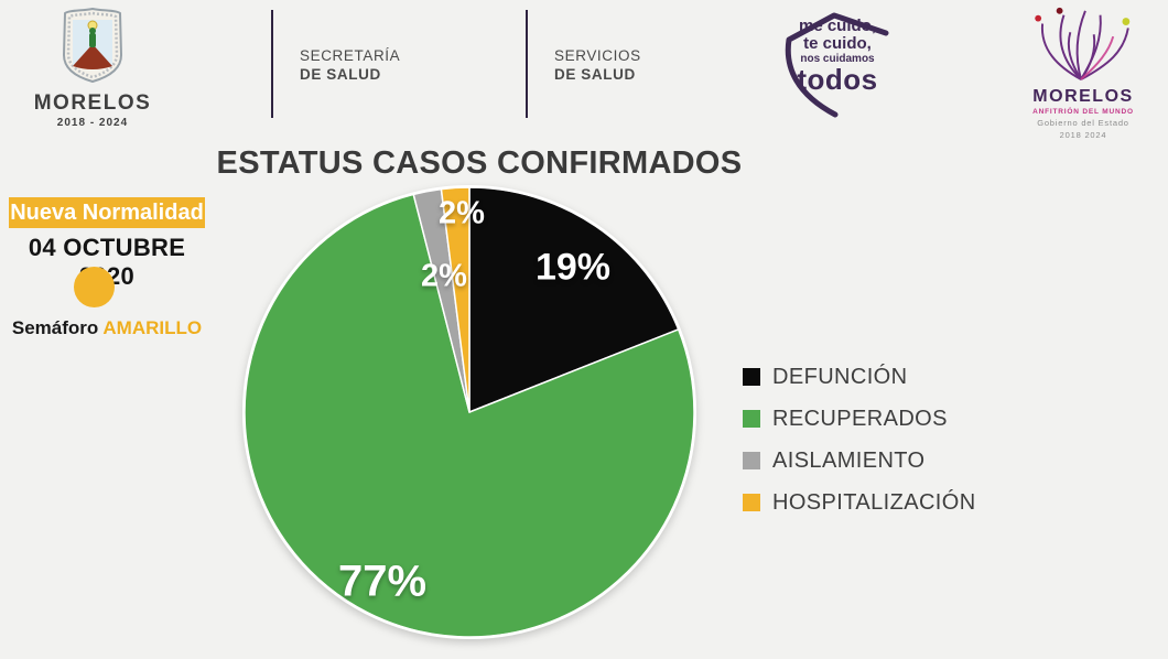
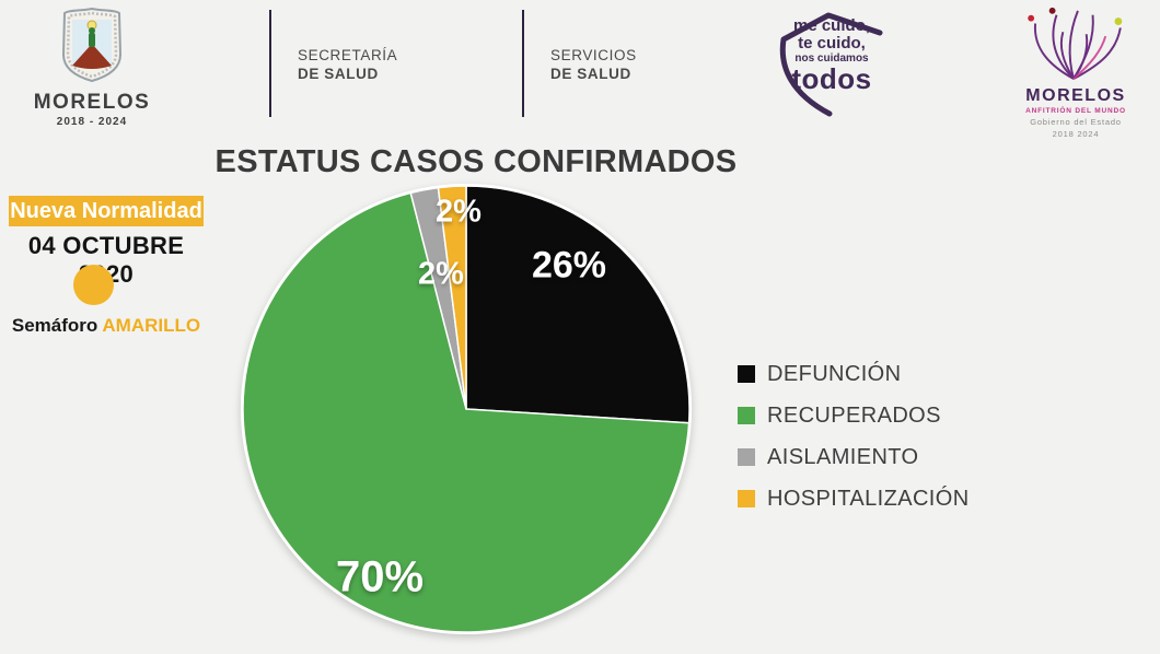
DEFUNCIÓN: 19% -> 26%
RECUPERADOS: 77% -> 70%
